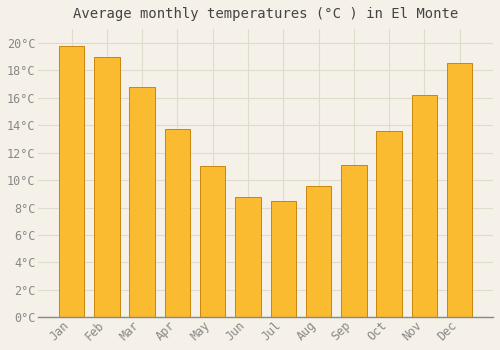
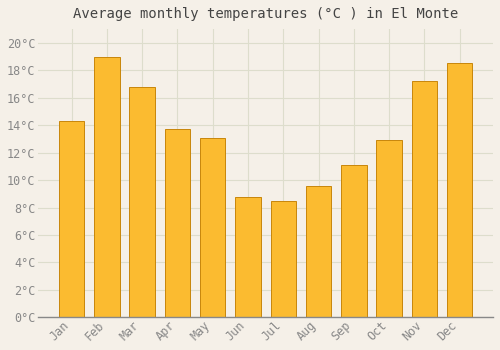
Jan: 19.8°C -> 14.3°C
May: 11.0°C -> 13.1°C
Oct: 13.6°C -> 12.9°C
Nov: 16.2°C -> 17.2°C
